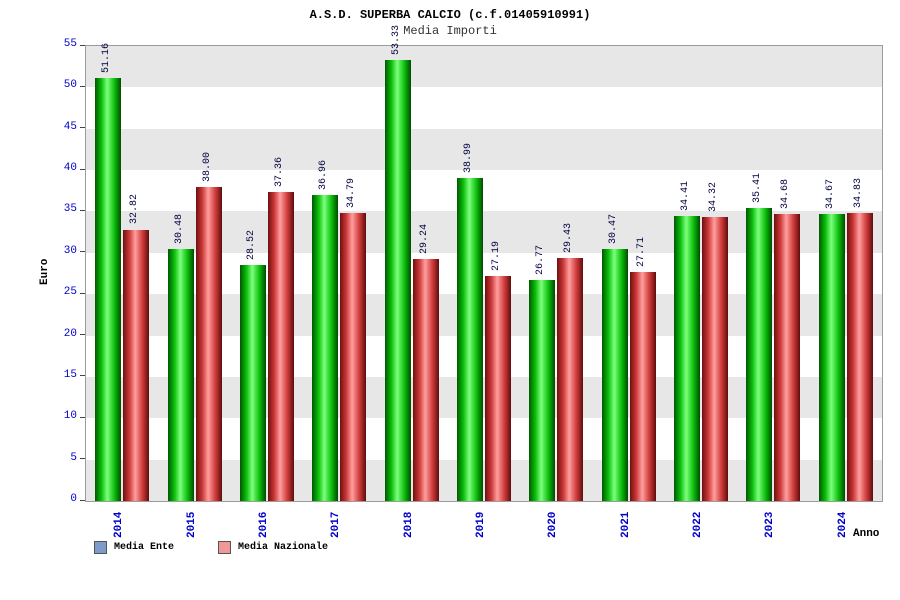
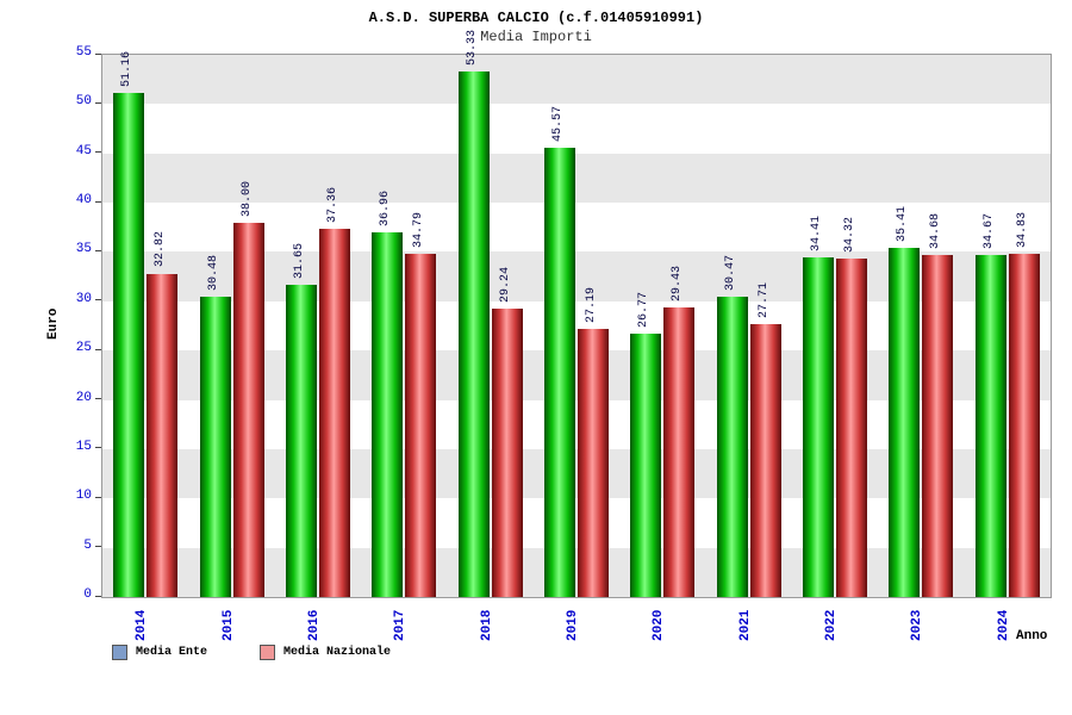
Media Ente/2016: 28.52 -> 31.65
Media Ente/2019: 38.99 -> 45.57
